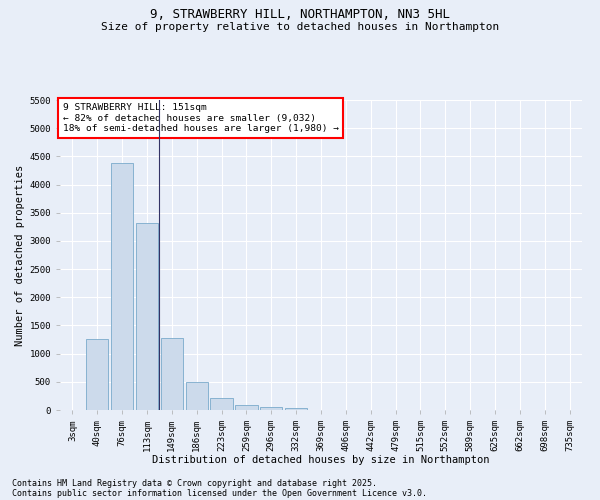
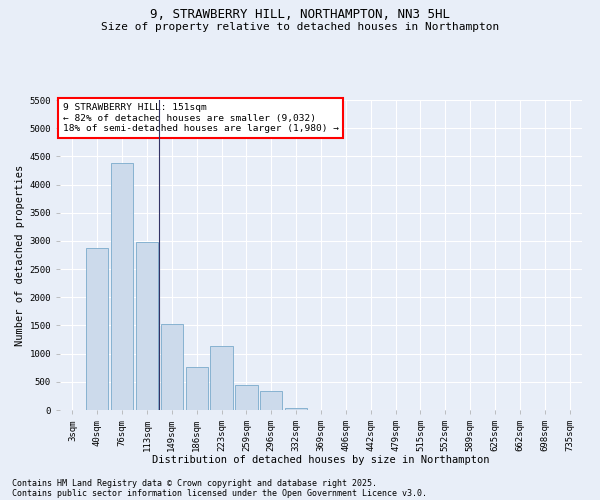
40sqm: 1260 -> 2880
113sqm: 3310 -> 2980
149sqm: 1270 -> 1520
186sqm: 500 -> 760
223sqm: 210 -> 1140
259sqm: 90 -> 440
296sqm: 60 -> 340
